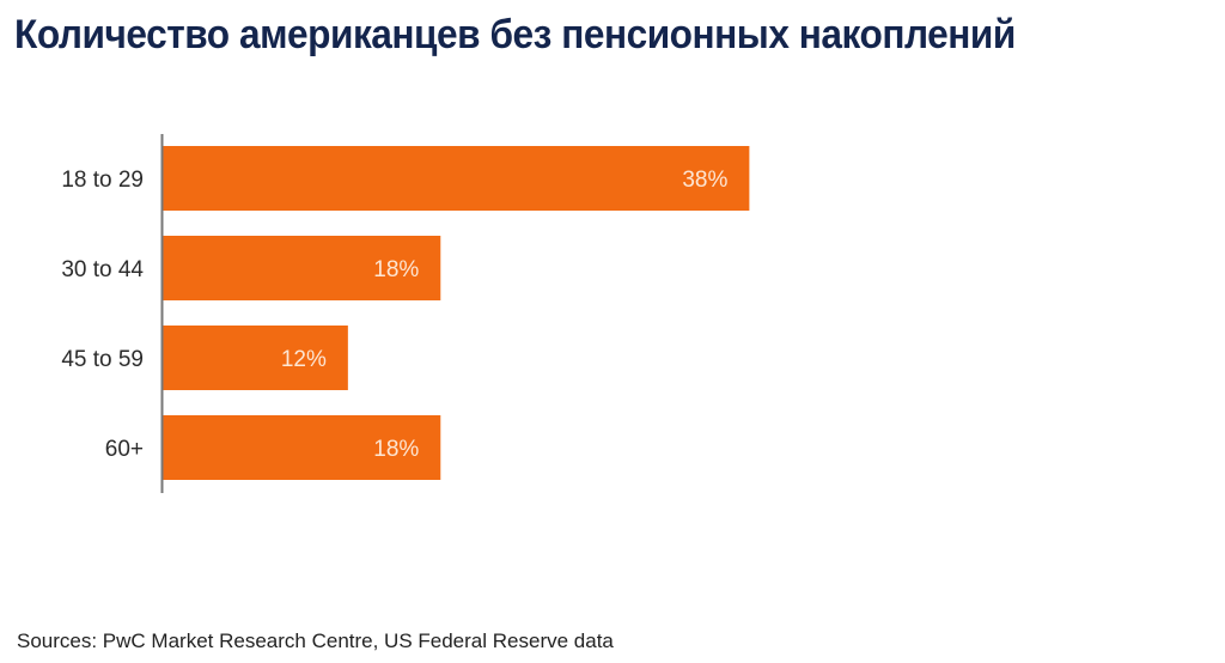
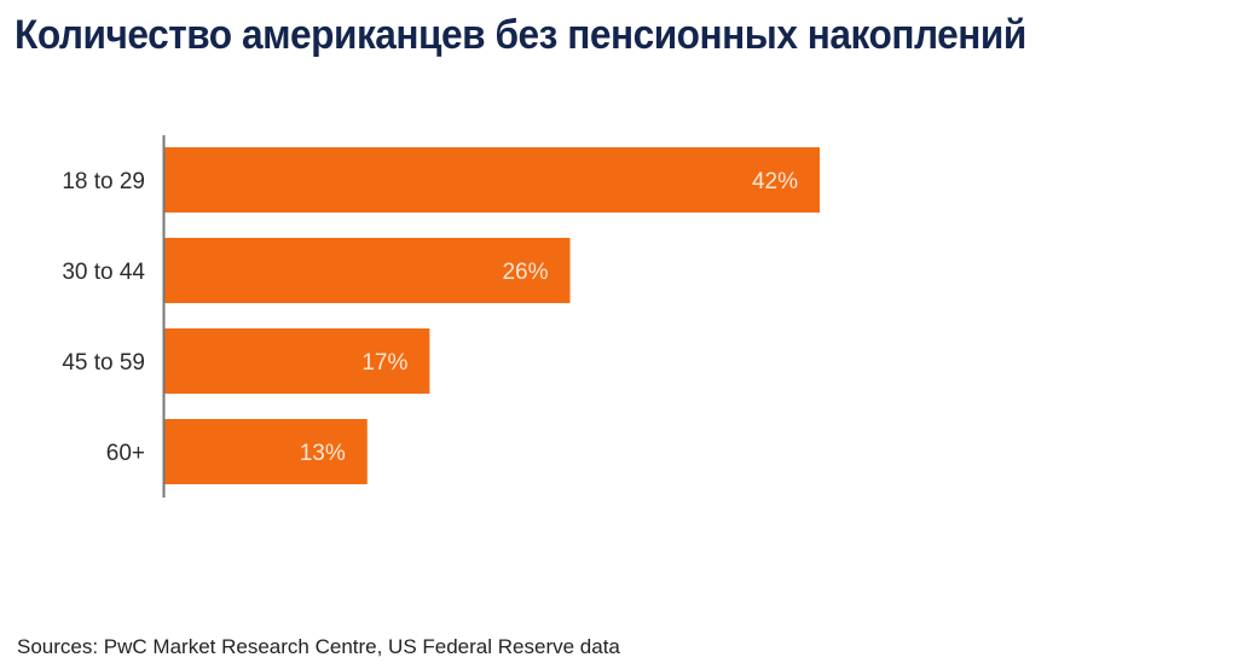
18 to 29: 38% -> 42%
30 to 44: 18% -> 26%
45 to 59: 12% -> 17%
60+: 18% -> 13%
